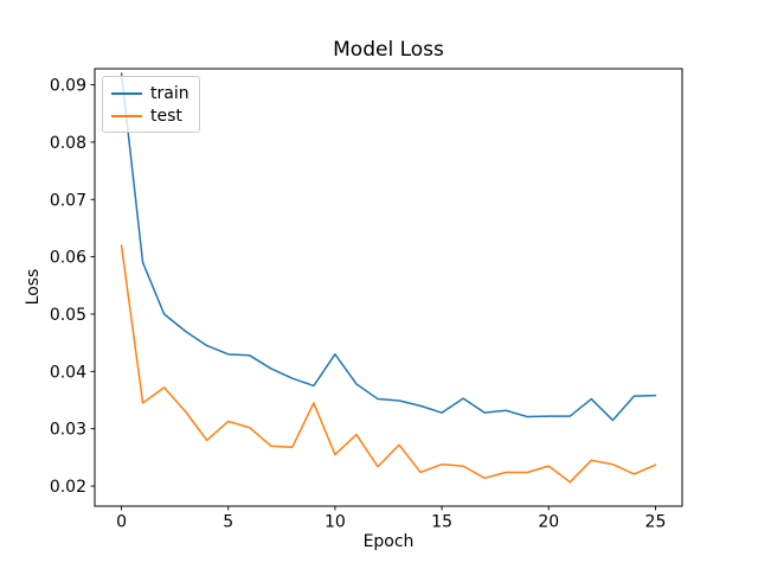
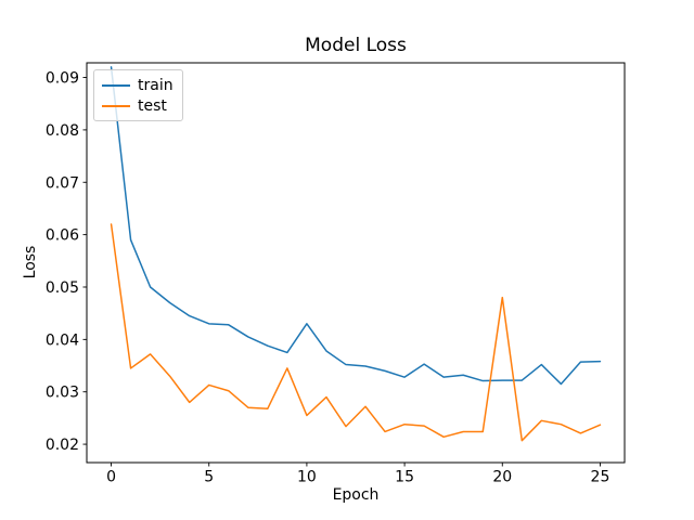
test/20: 0.024 -> 0.048
